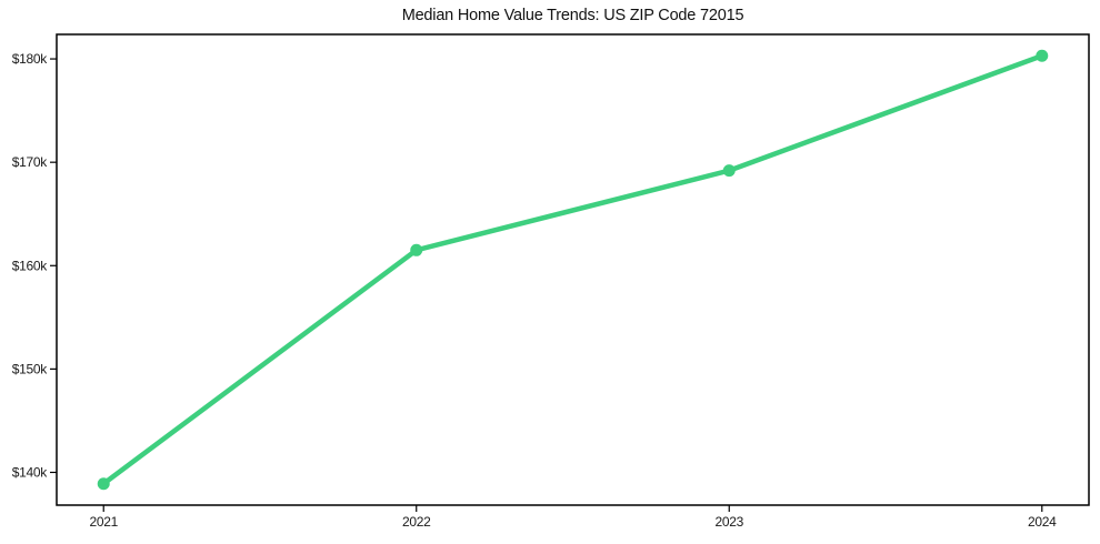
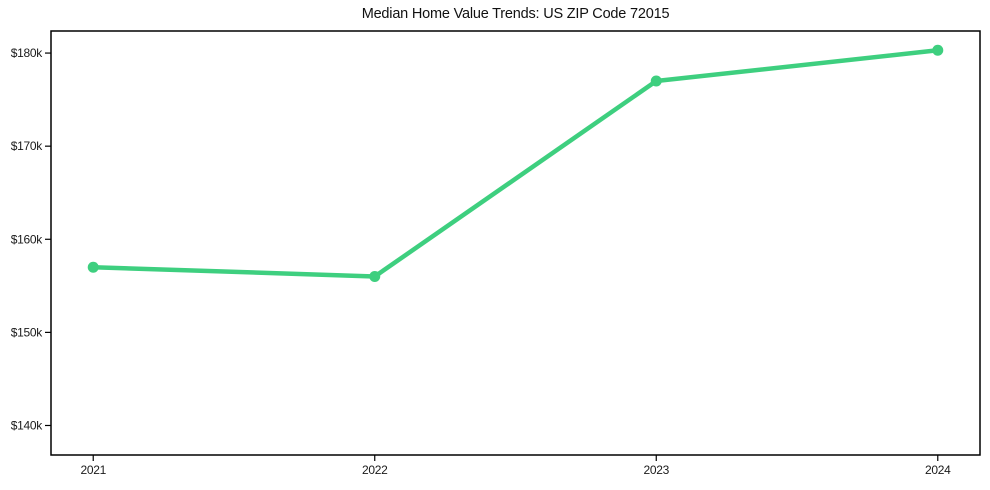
2021: $139k -> $157k
2022: $162k -> $156k
2023: $169k -> $177k
